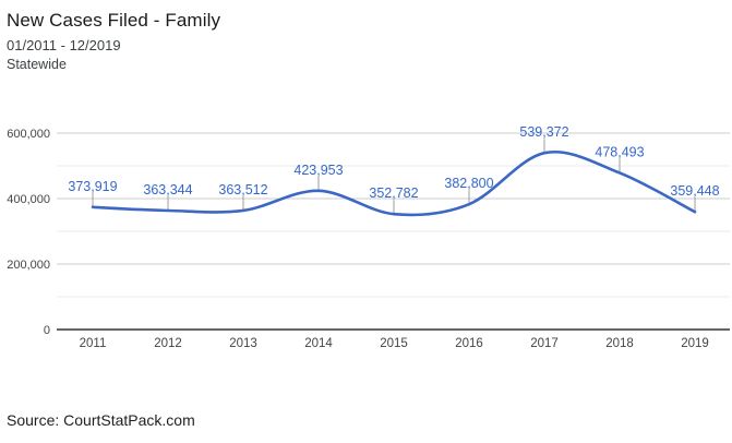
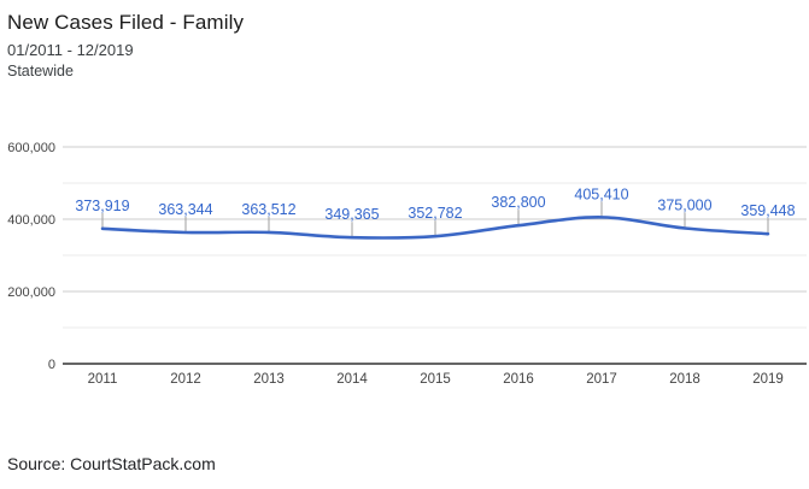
2014: 423,953 -> 349,365
2017: 539,372 -> 405,410
2018: 478,493 -> 375,000
